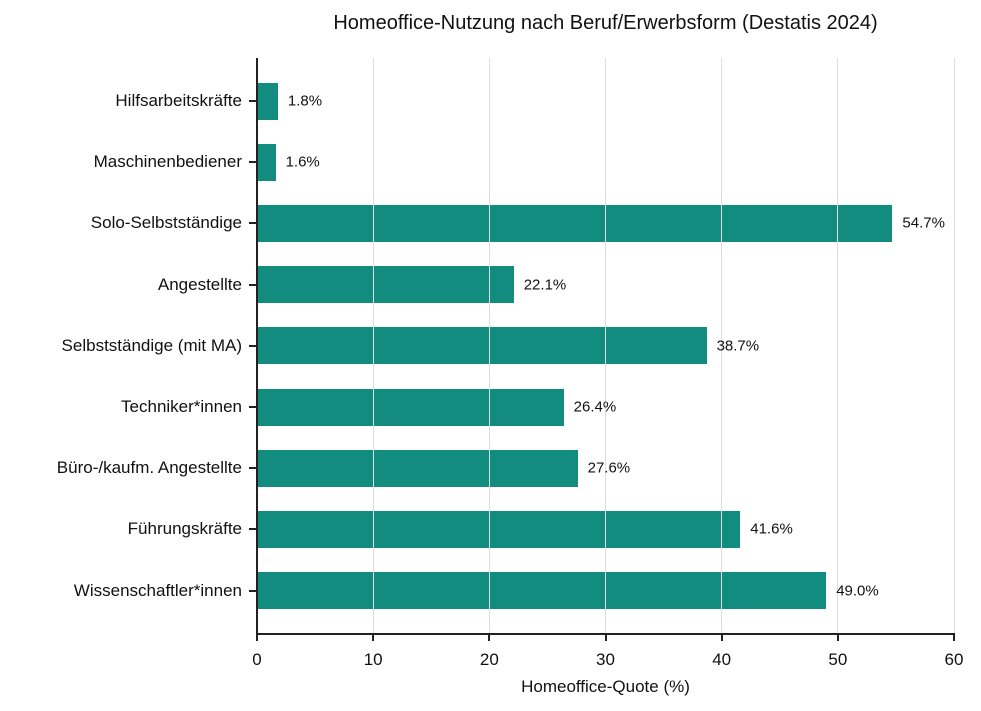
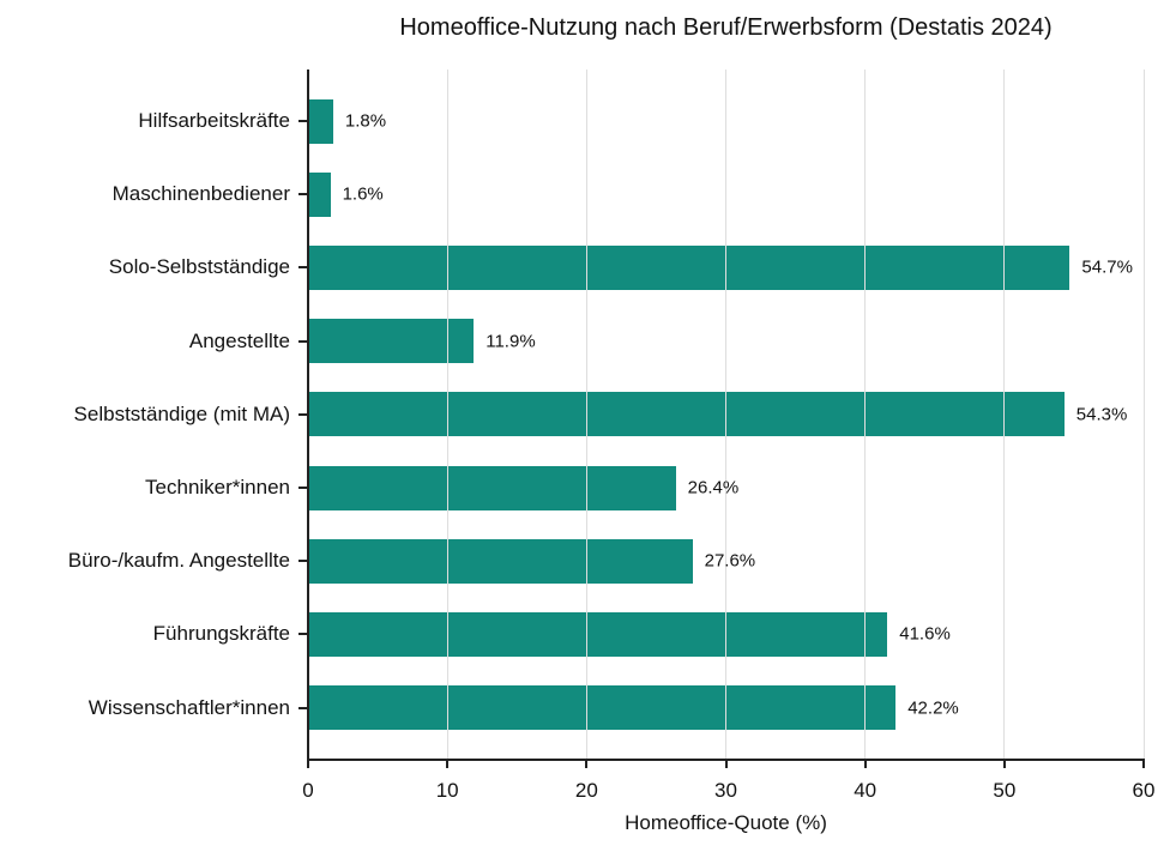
Angestellte: 22.1% -> 11.9%
Selbstständige (mit MA): 38.7% -> 54.3%
Wissenschaftler*innen: 49.0% -> 42.2%
